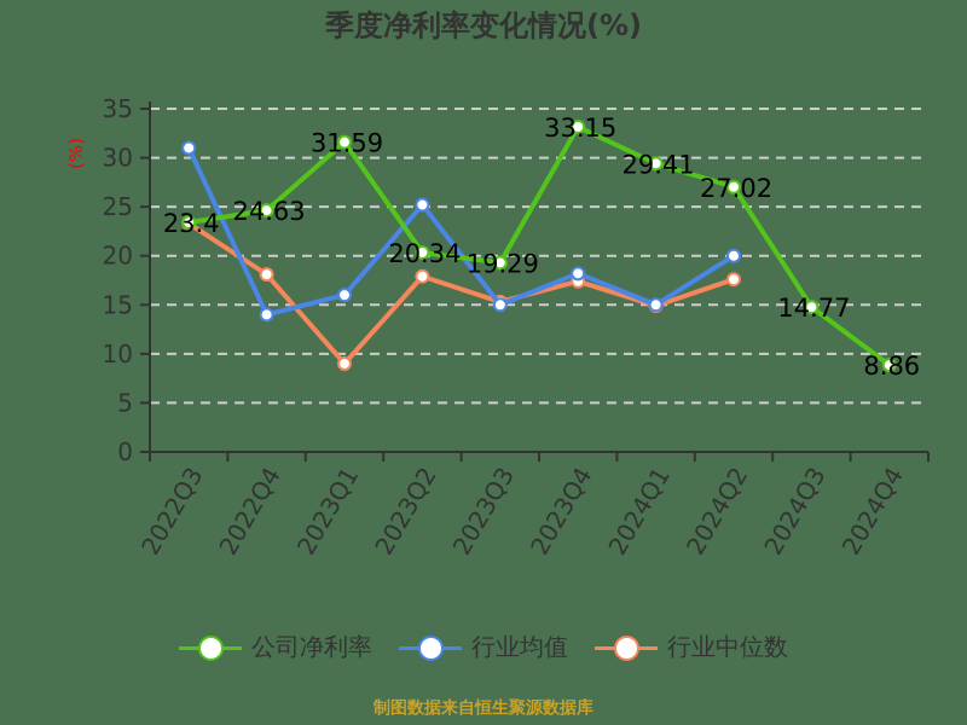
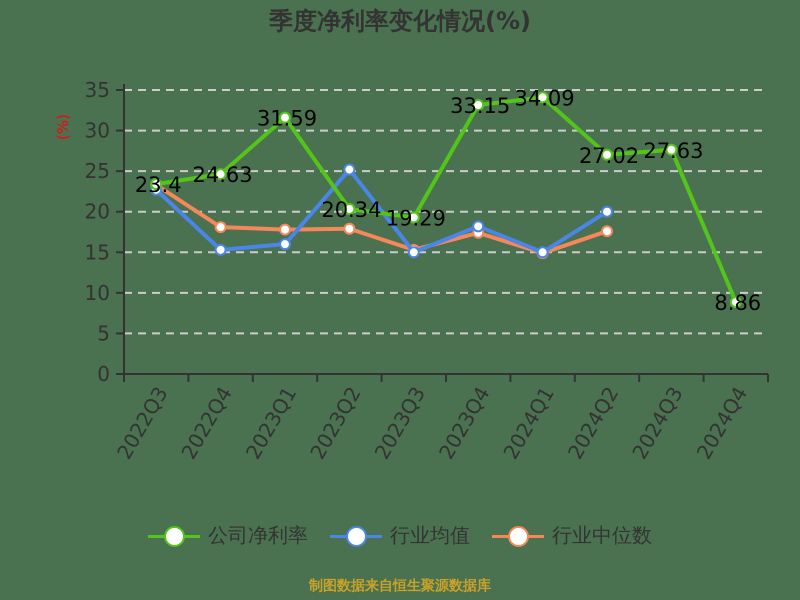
行业均值/2022Q3: 31 -> 23
行业均值/2022Q4: 14 -> 15
行业中位数/2023Q1: 9 -> 18
公司净利率/2024Q1: 29.41 -> 34.09
公司净利率/2024Q3: 14.77 -> 27.63
